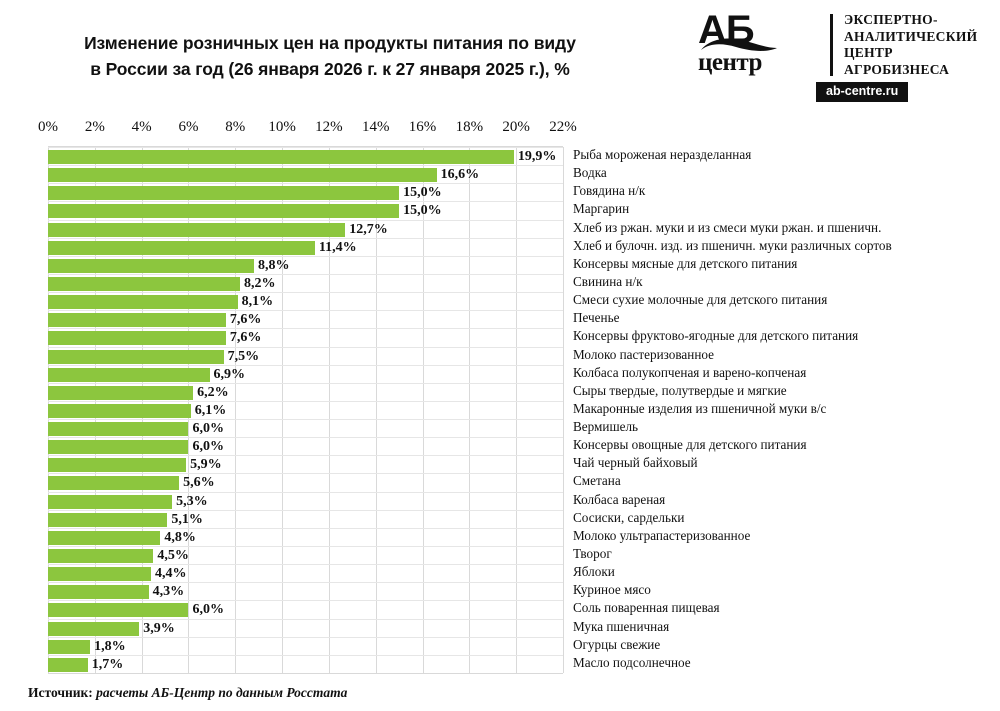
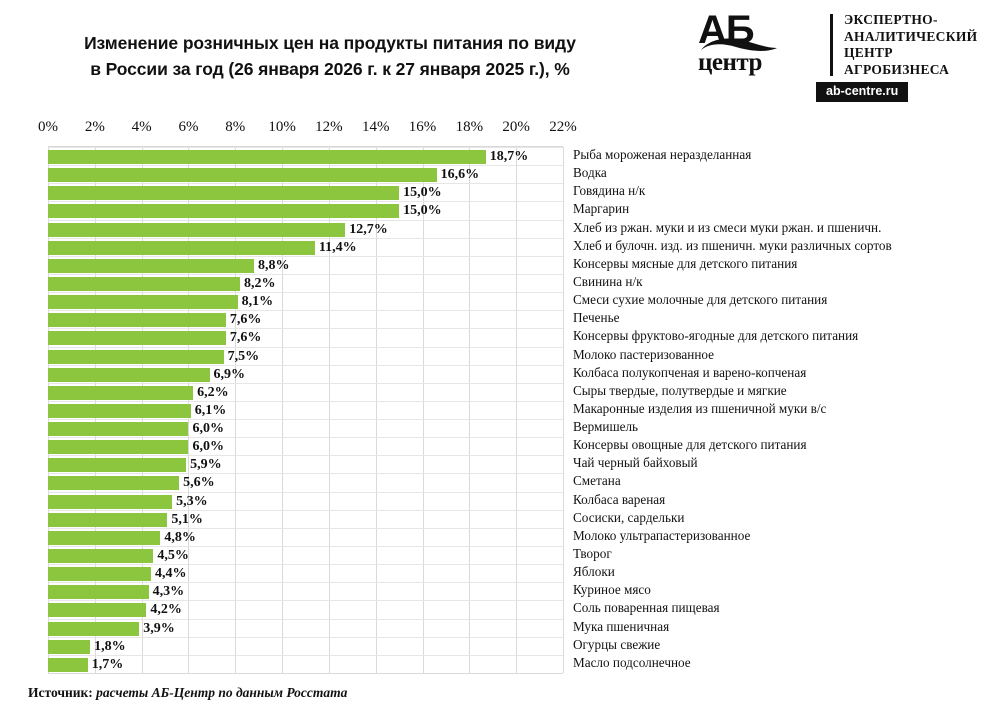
Рыба мороженая неразделанная: 19,9% -> 18,7%
Соль поваренная пищевая: 6,0% -> 4,2%
